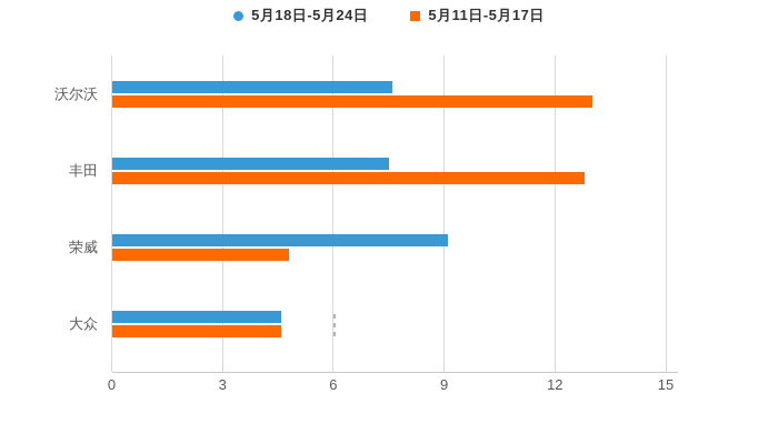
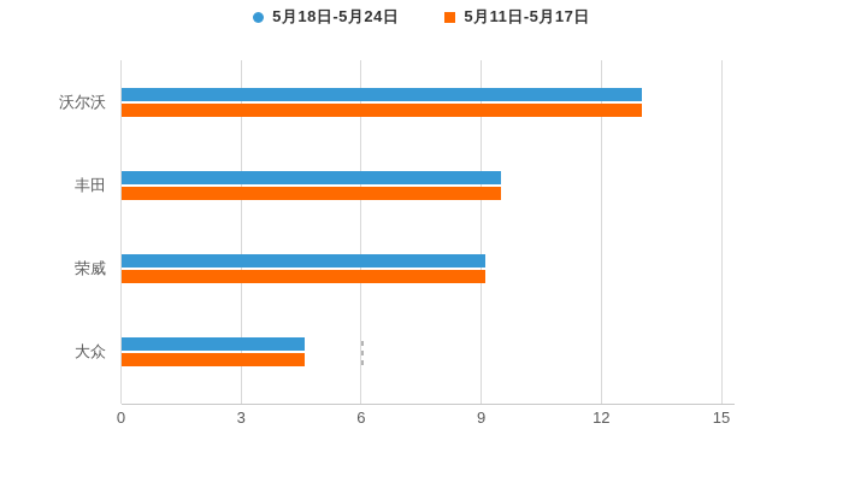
5月18日-5月24日/沃尔沃: 7.6 -> 13.0
5月18日-5月24日/丰田: 7.5 -> 9.5
5月11日-5月17日/丰田: 12.8 -> 9.5
5月11日-5月17日/荣威: 4.8 -> 9.1
